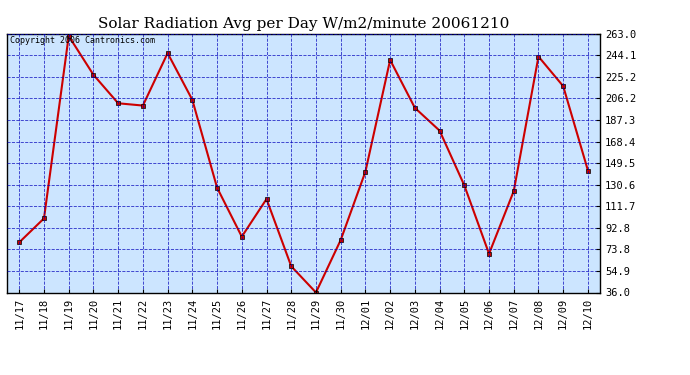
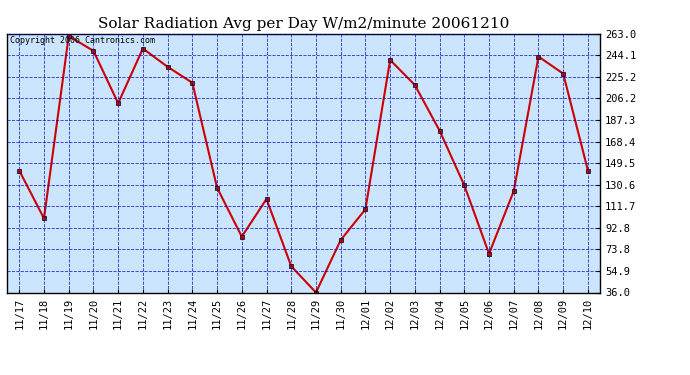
11/17: 80 -> 143
11/20: 227 -> 248
11/22: 200 -> 250
11/23: 246 -> 234
11/24: 205 -> 220
12/01: 142 -> 109
12/03: 198 -> 218
12/09: 217 -> 228
